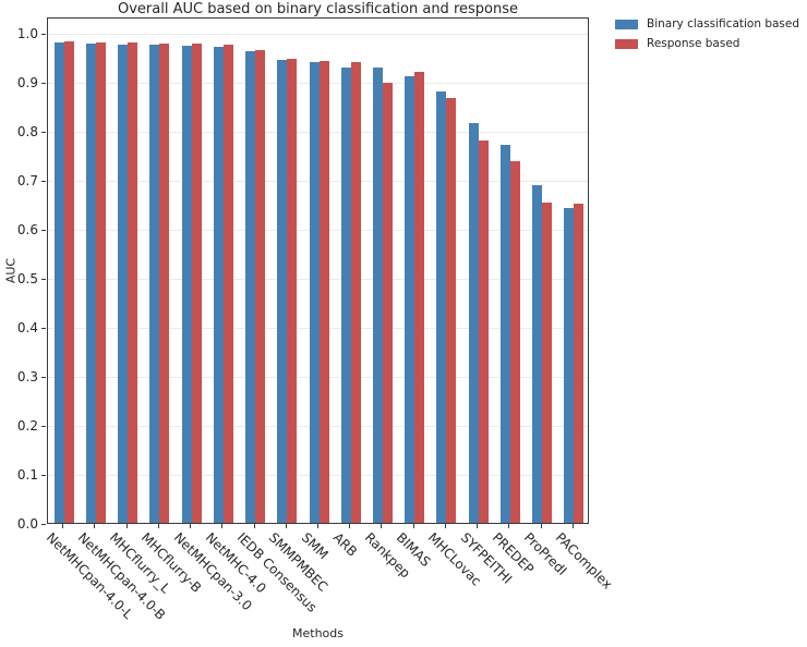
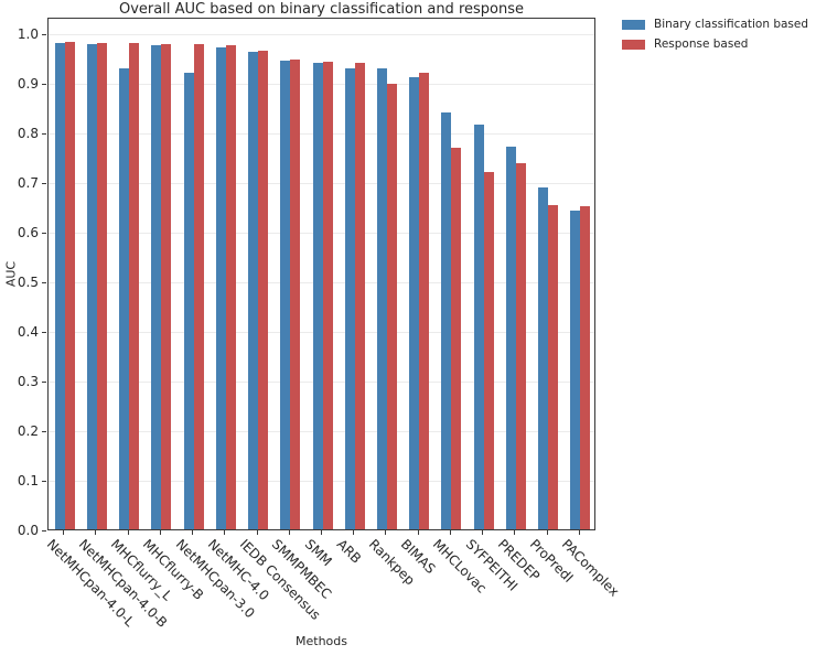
Binary classification based/MHCflurry_L: 0.98 -> 0.93
Binary classification based/NetMHCpan-3.0: 0.97 -> 0.92
Binary classification based/MHCLovac: 0.88 -> 0.84
Response based/MHCLovac: 0.87 -> 0.77
Response based/SYFPEITHI: 0.78 -> 0.72
